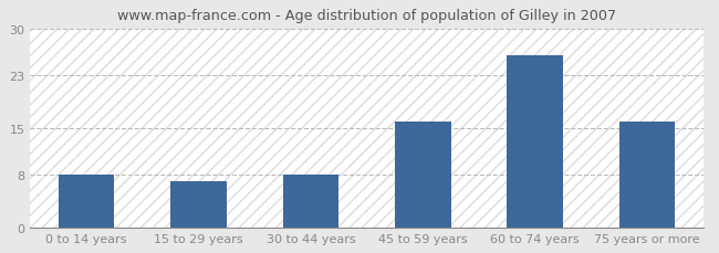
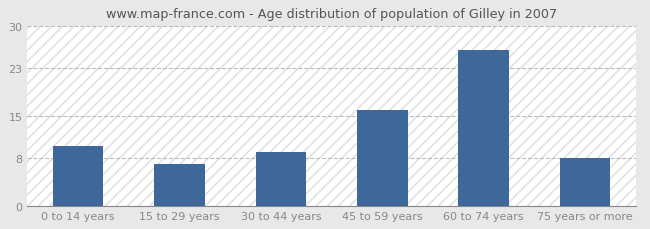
0 to 14 years: 8 -> 10
30 to 44 years: 8 -> 9
75 years or more: 16 -> 8
